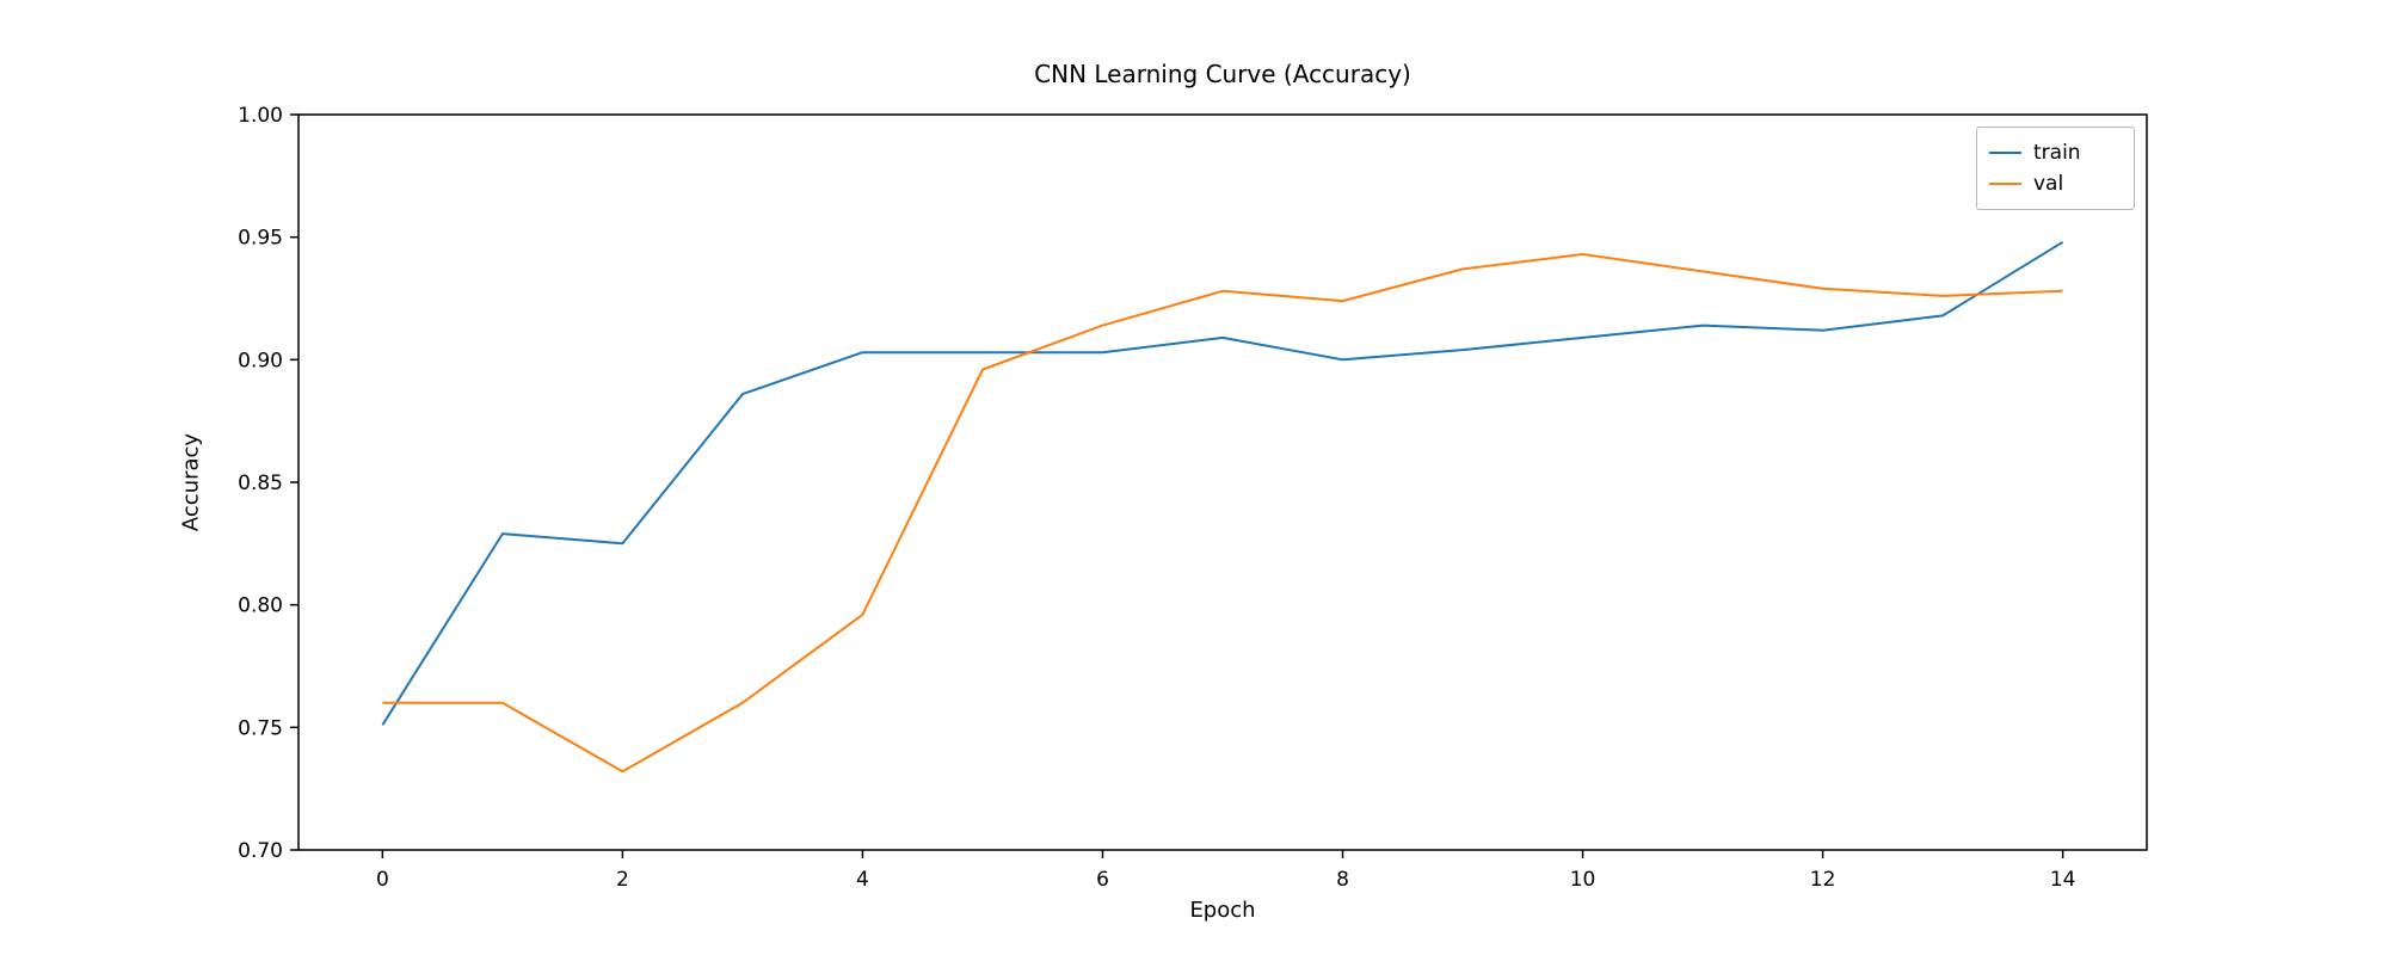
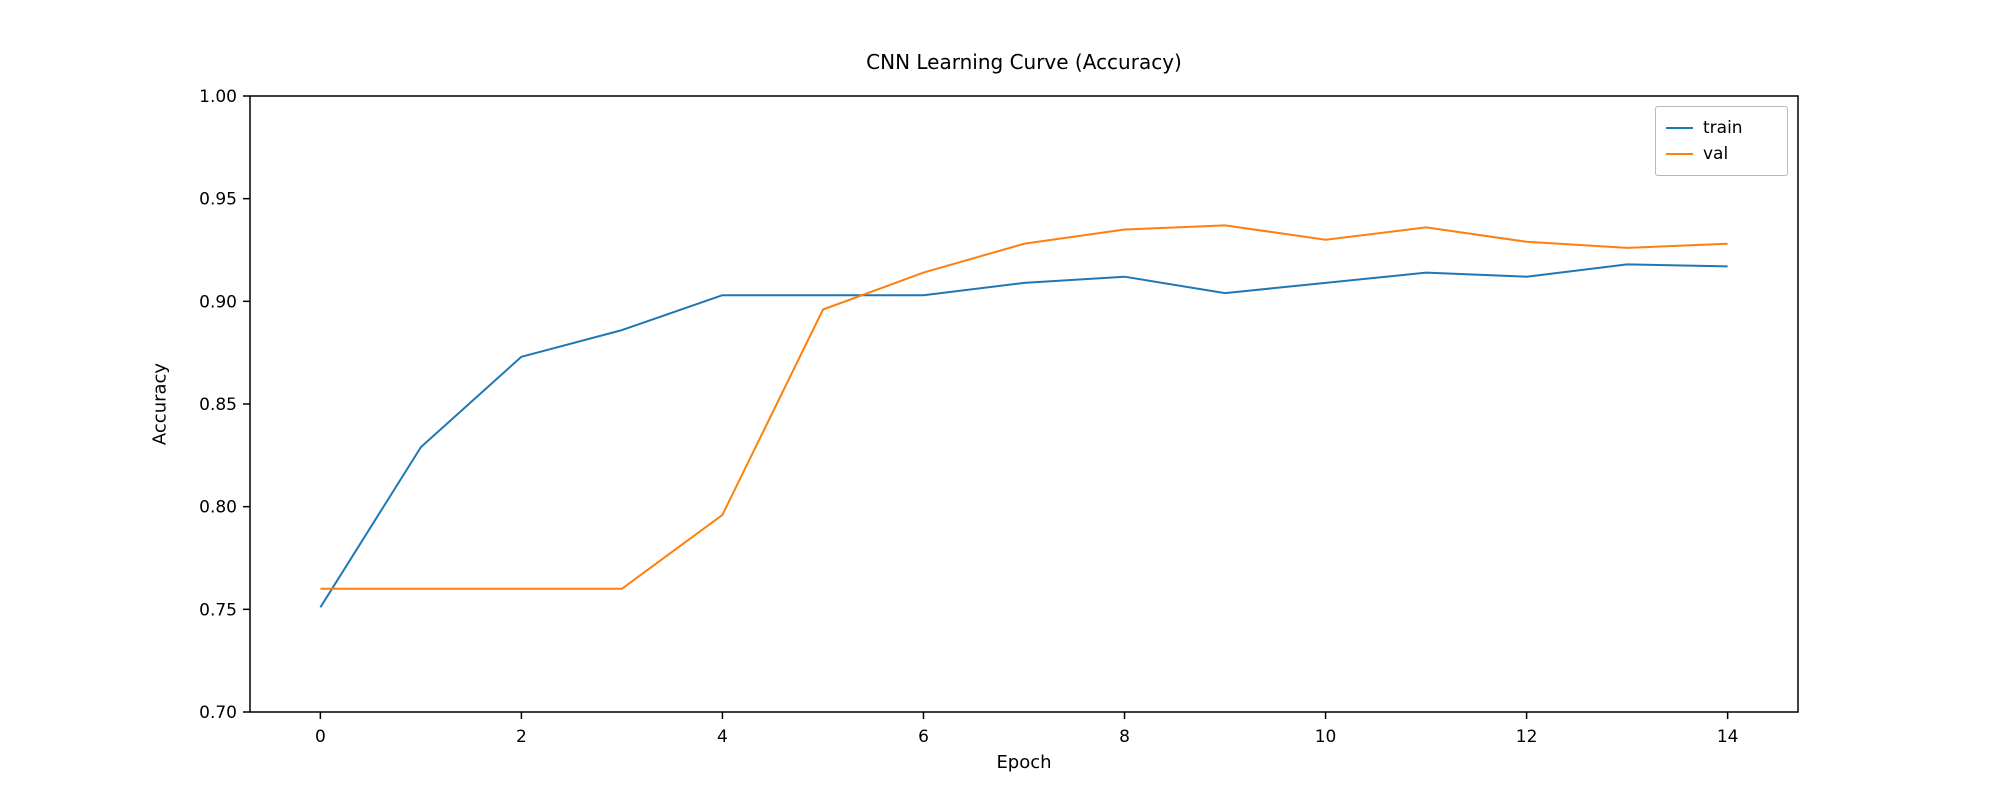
train/2: 0.825 -> 0.873
val/2: 0.732 -> 0.760
train/8: 0.900 -> 0.912
val/8: 0.924 -> 0.935
val/10: 0.943 -> 0.930
train/14: 0.948 -> 0.917
